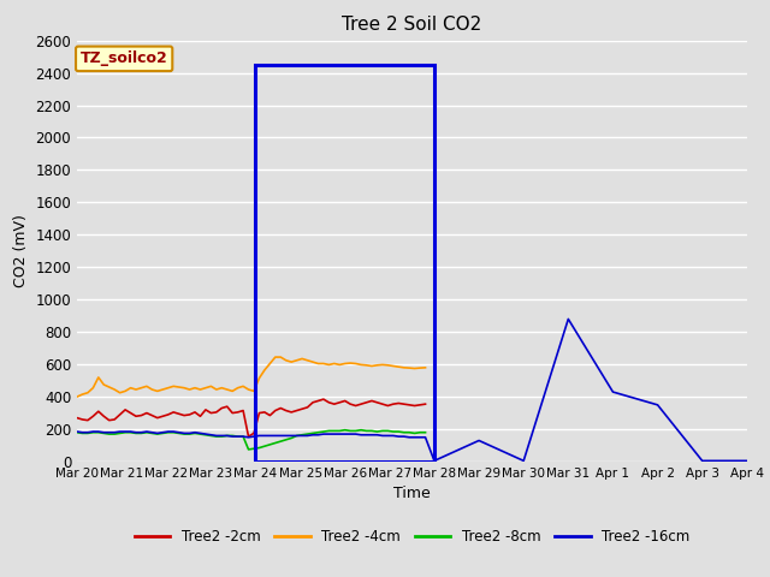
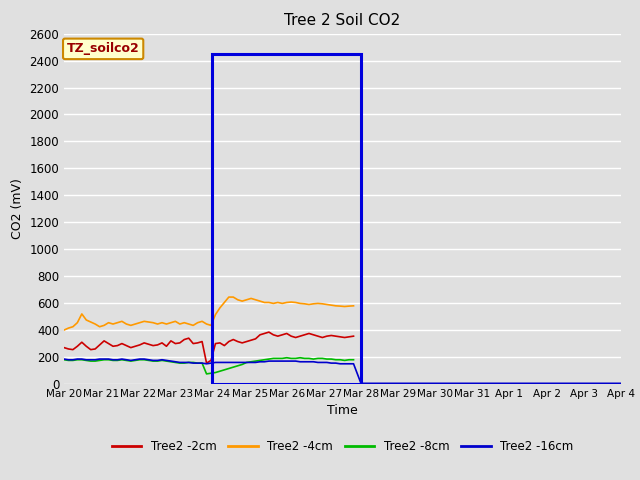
Tree2 -16cm/Mar 29: 130 -> 0
Tree2 -16cm/Mar 31: 880 -> 0
Tree2 -16cm/Apr 1: 430 -> 0
Tree2 -16cm/Apr 2: 350 -> 0
